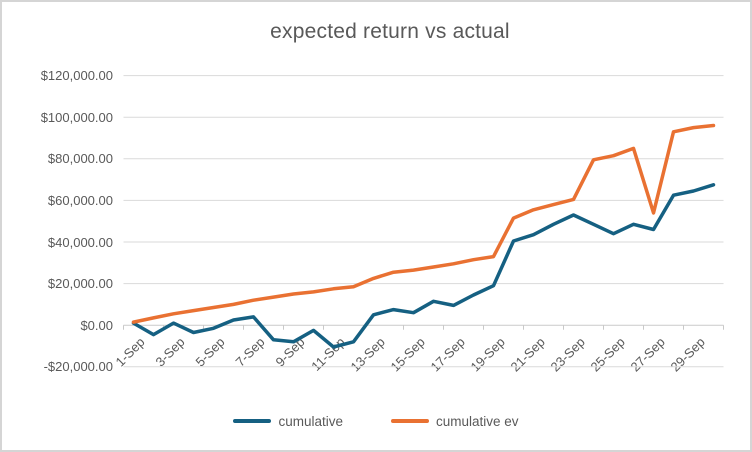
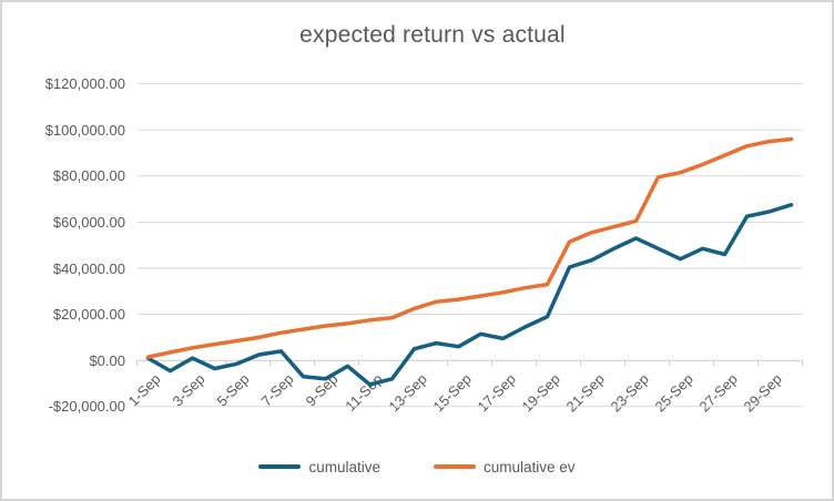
cumulative ev/27-Sep: $54000 -> $89000
